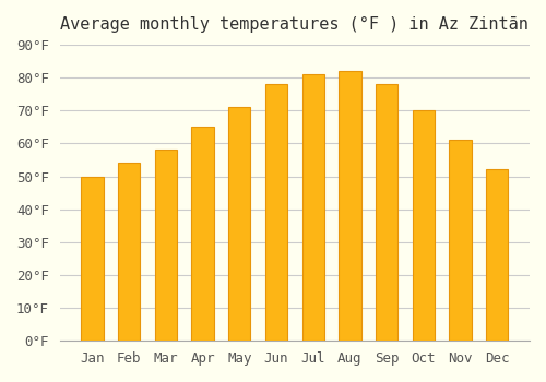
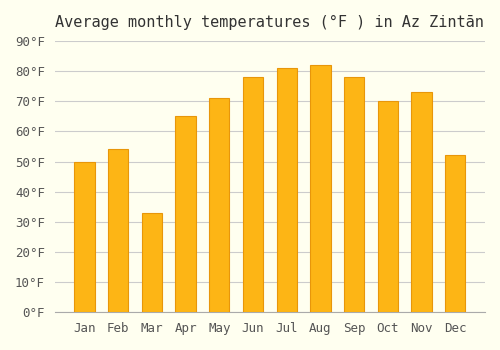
Mar: 58°F -> 33°F
Nov: 61°F -> 73°F
